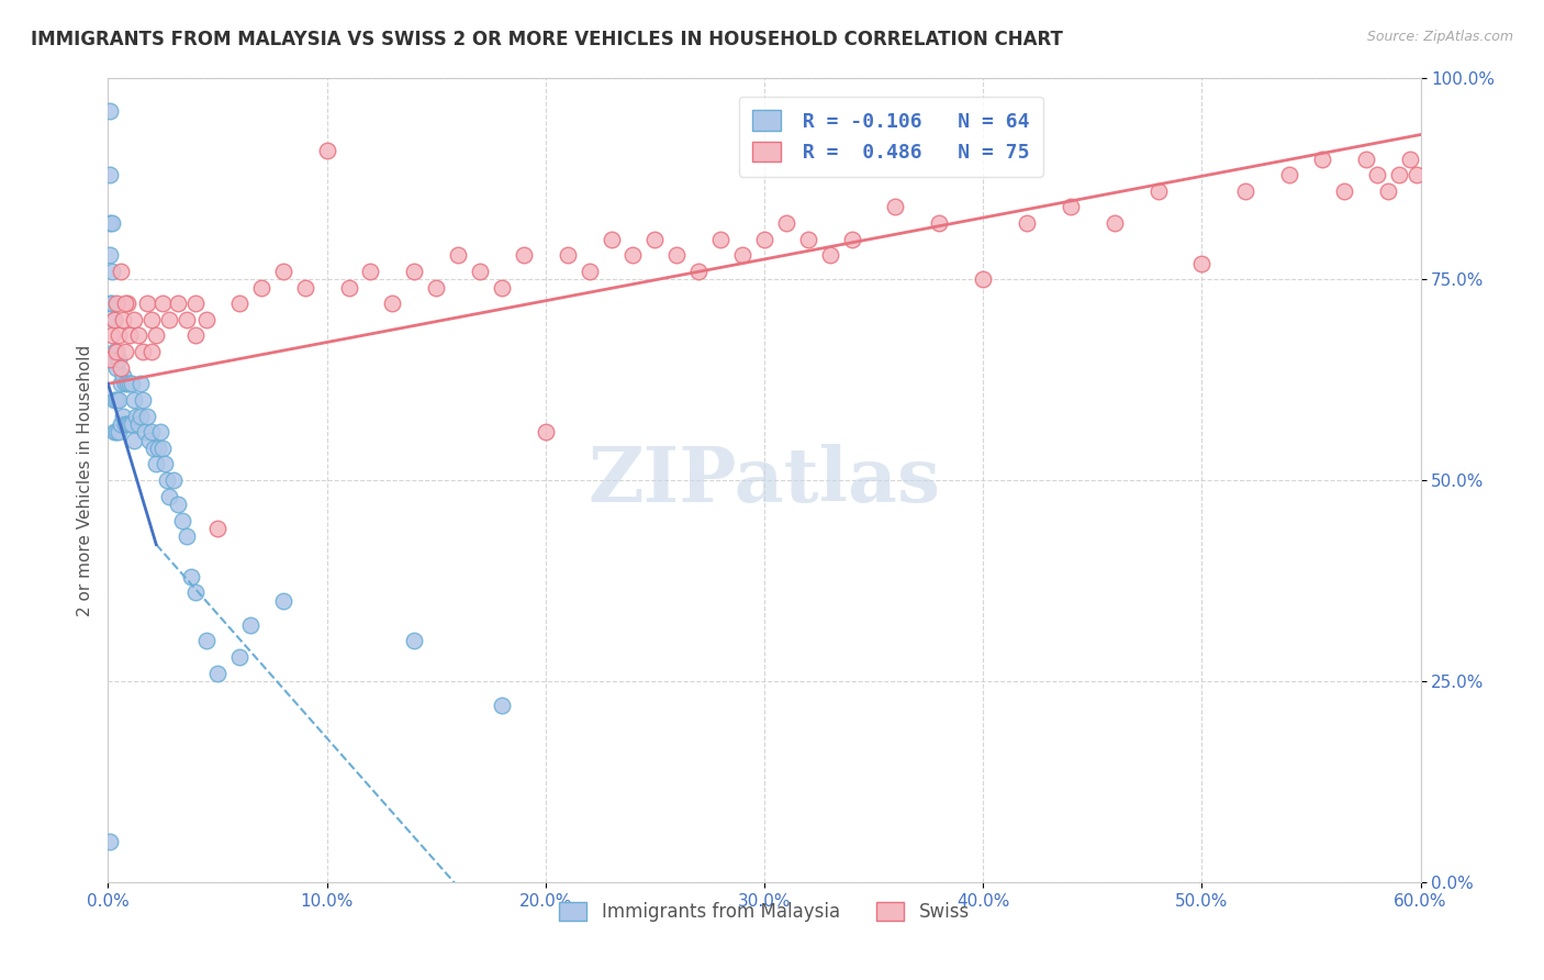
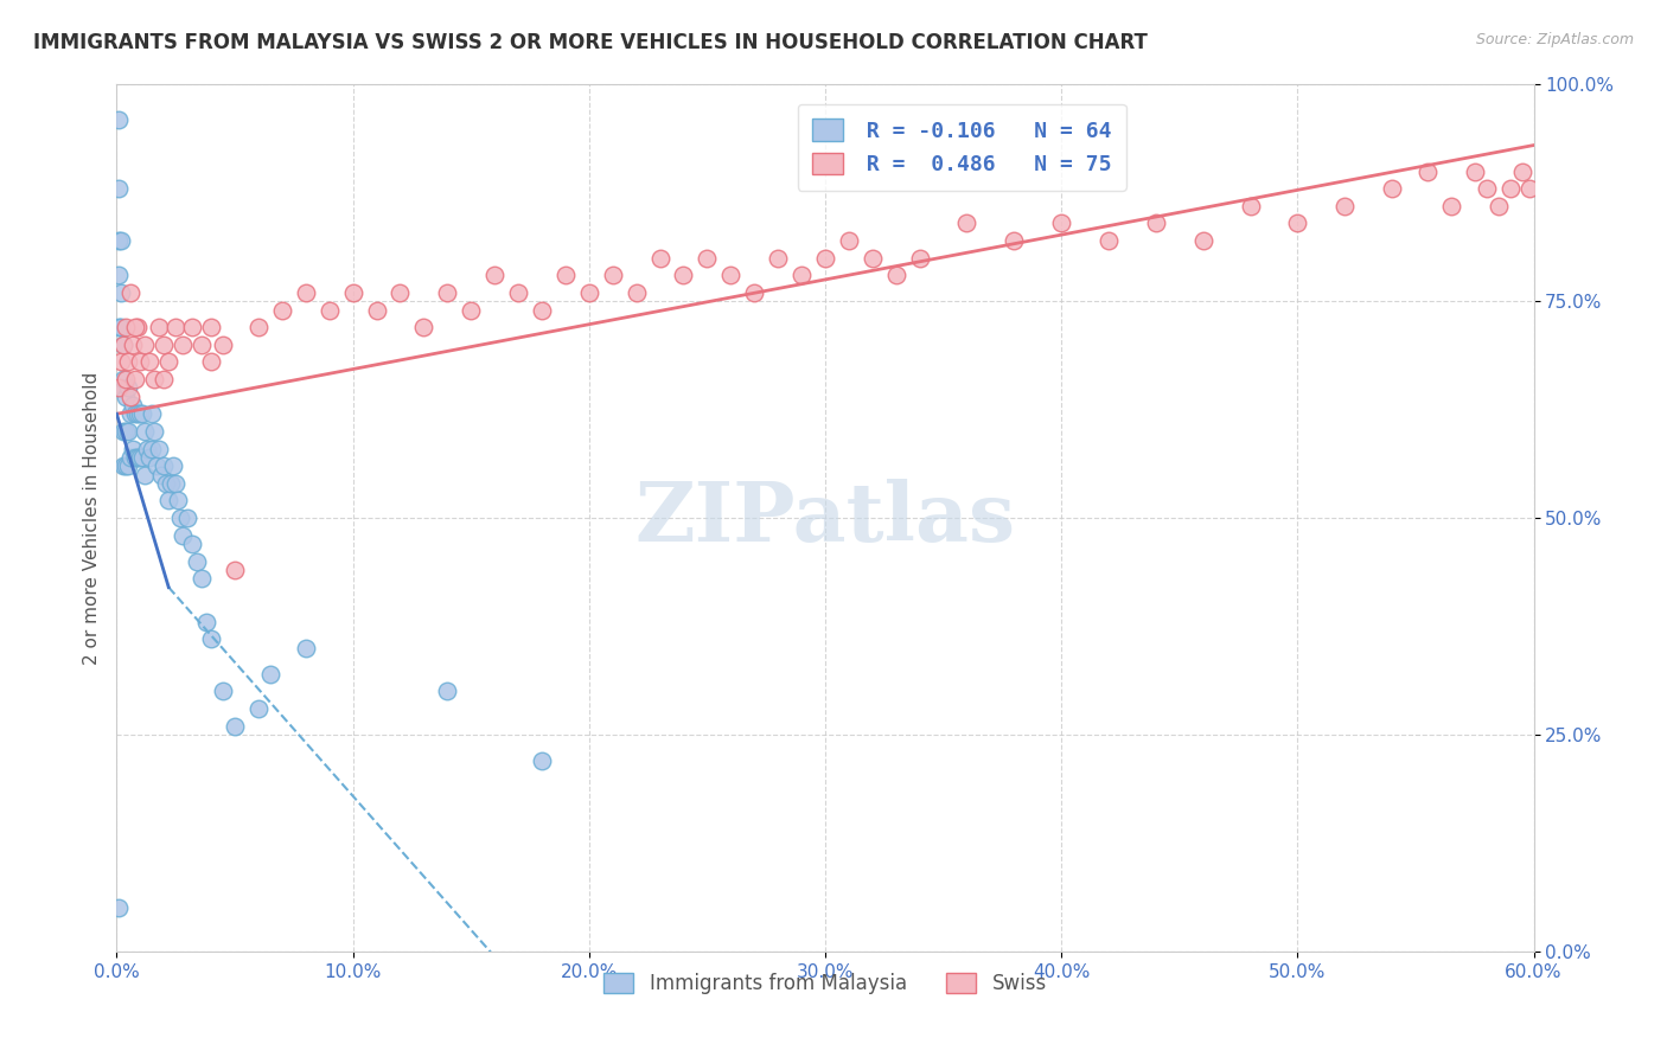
Swiss/10.0%: 91% -> 76%
Swiss/20.0%: 56% -> 76%
Swiss/40.0%: 75% -> 84%
Swiss/50.0%: 77% -> 84%
